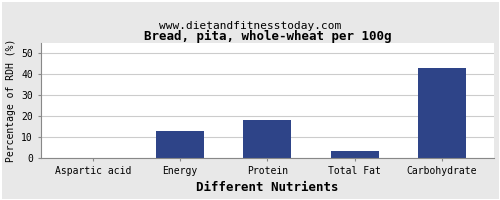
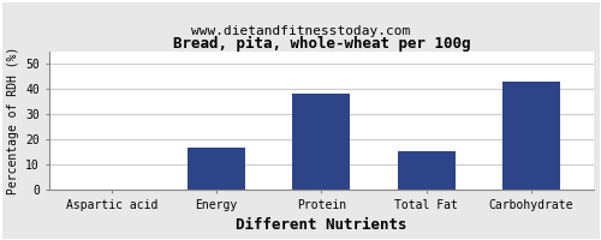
Energy: 13.0 -> 17.0
Protein: 18.0 -> 38.0
Total Fat: 3.5 -> 15.5
